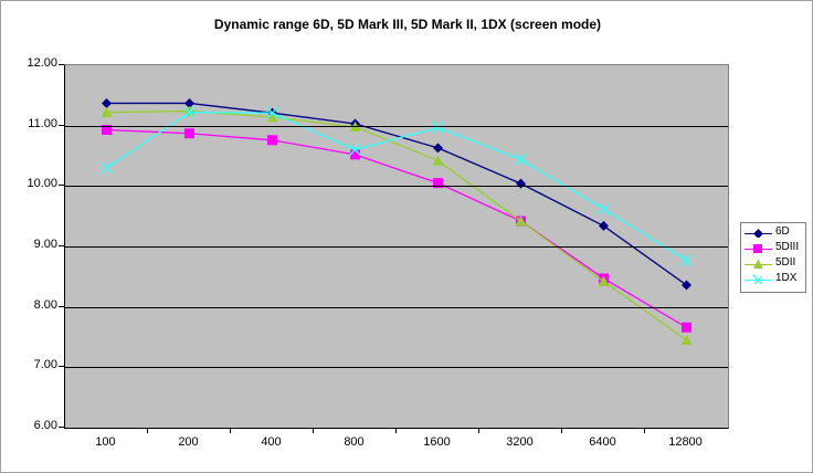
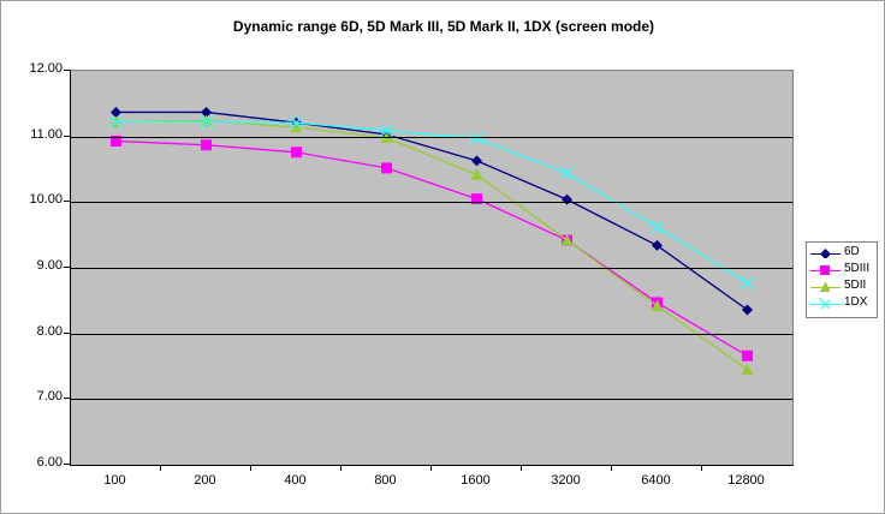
1DX/100: 10.3 -> 11.2
1DX/800: 10.6 -> 11.1
